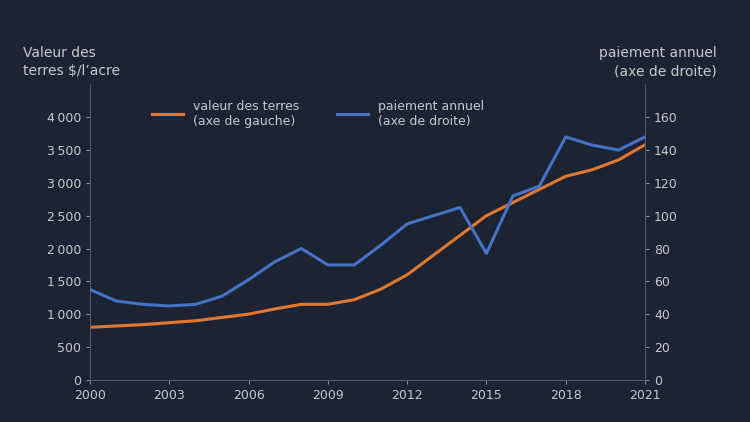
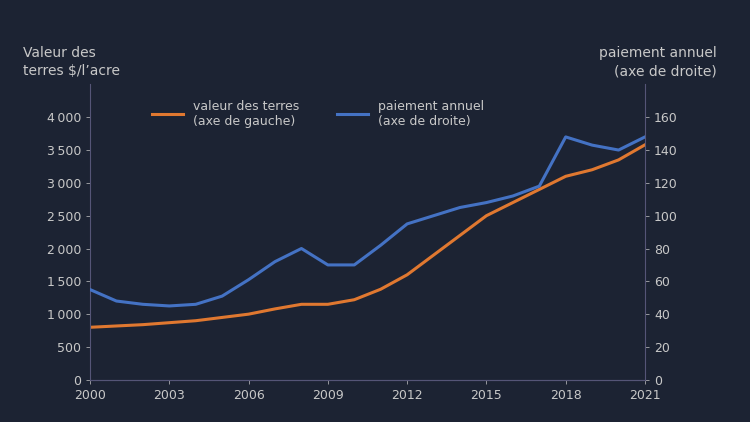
paiement annuel (axe de droite)/2015: 77 -> 108
